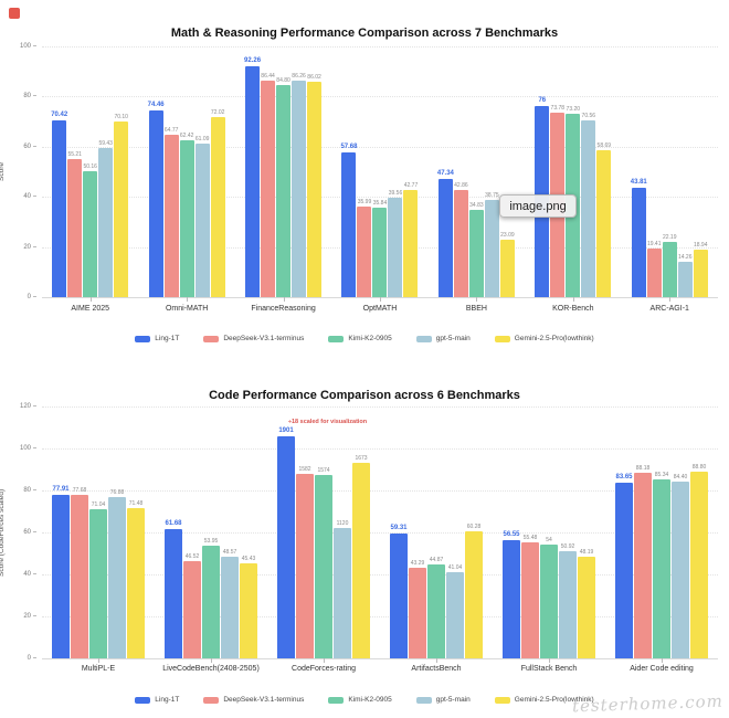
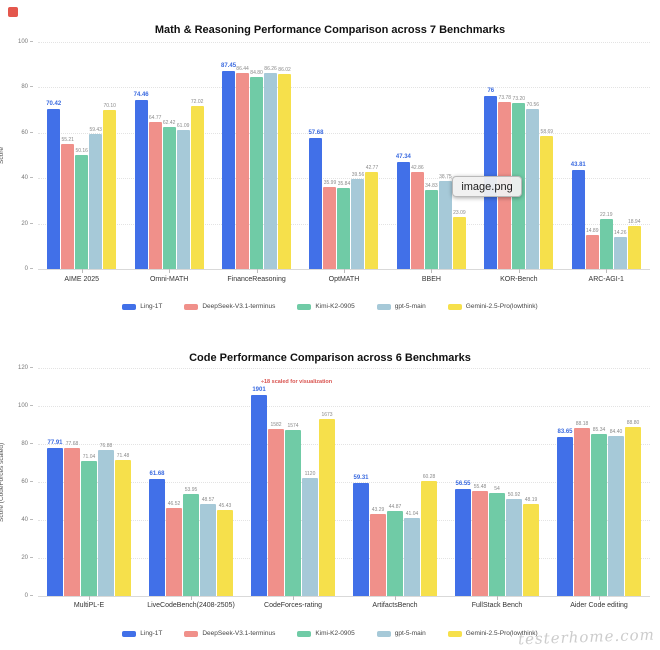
Math & Reasoning Performance Comparison across 7 Benchmarks/Ling-1T/FinanceReasoning: 92.26 -> 87.45
Math & Reasoning Performance Comparison across 7 Benchmarks/DeepSeek-V3.1-terminus/ARC-AGI-1: 19.41 -> 14.89
